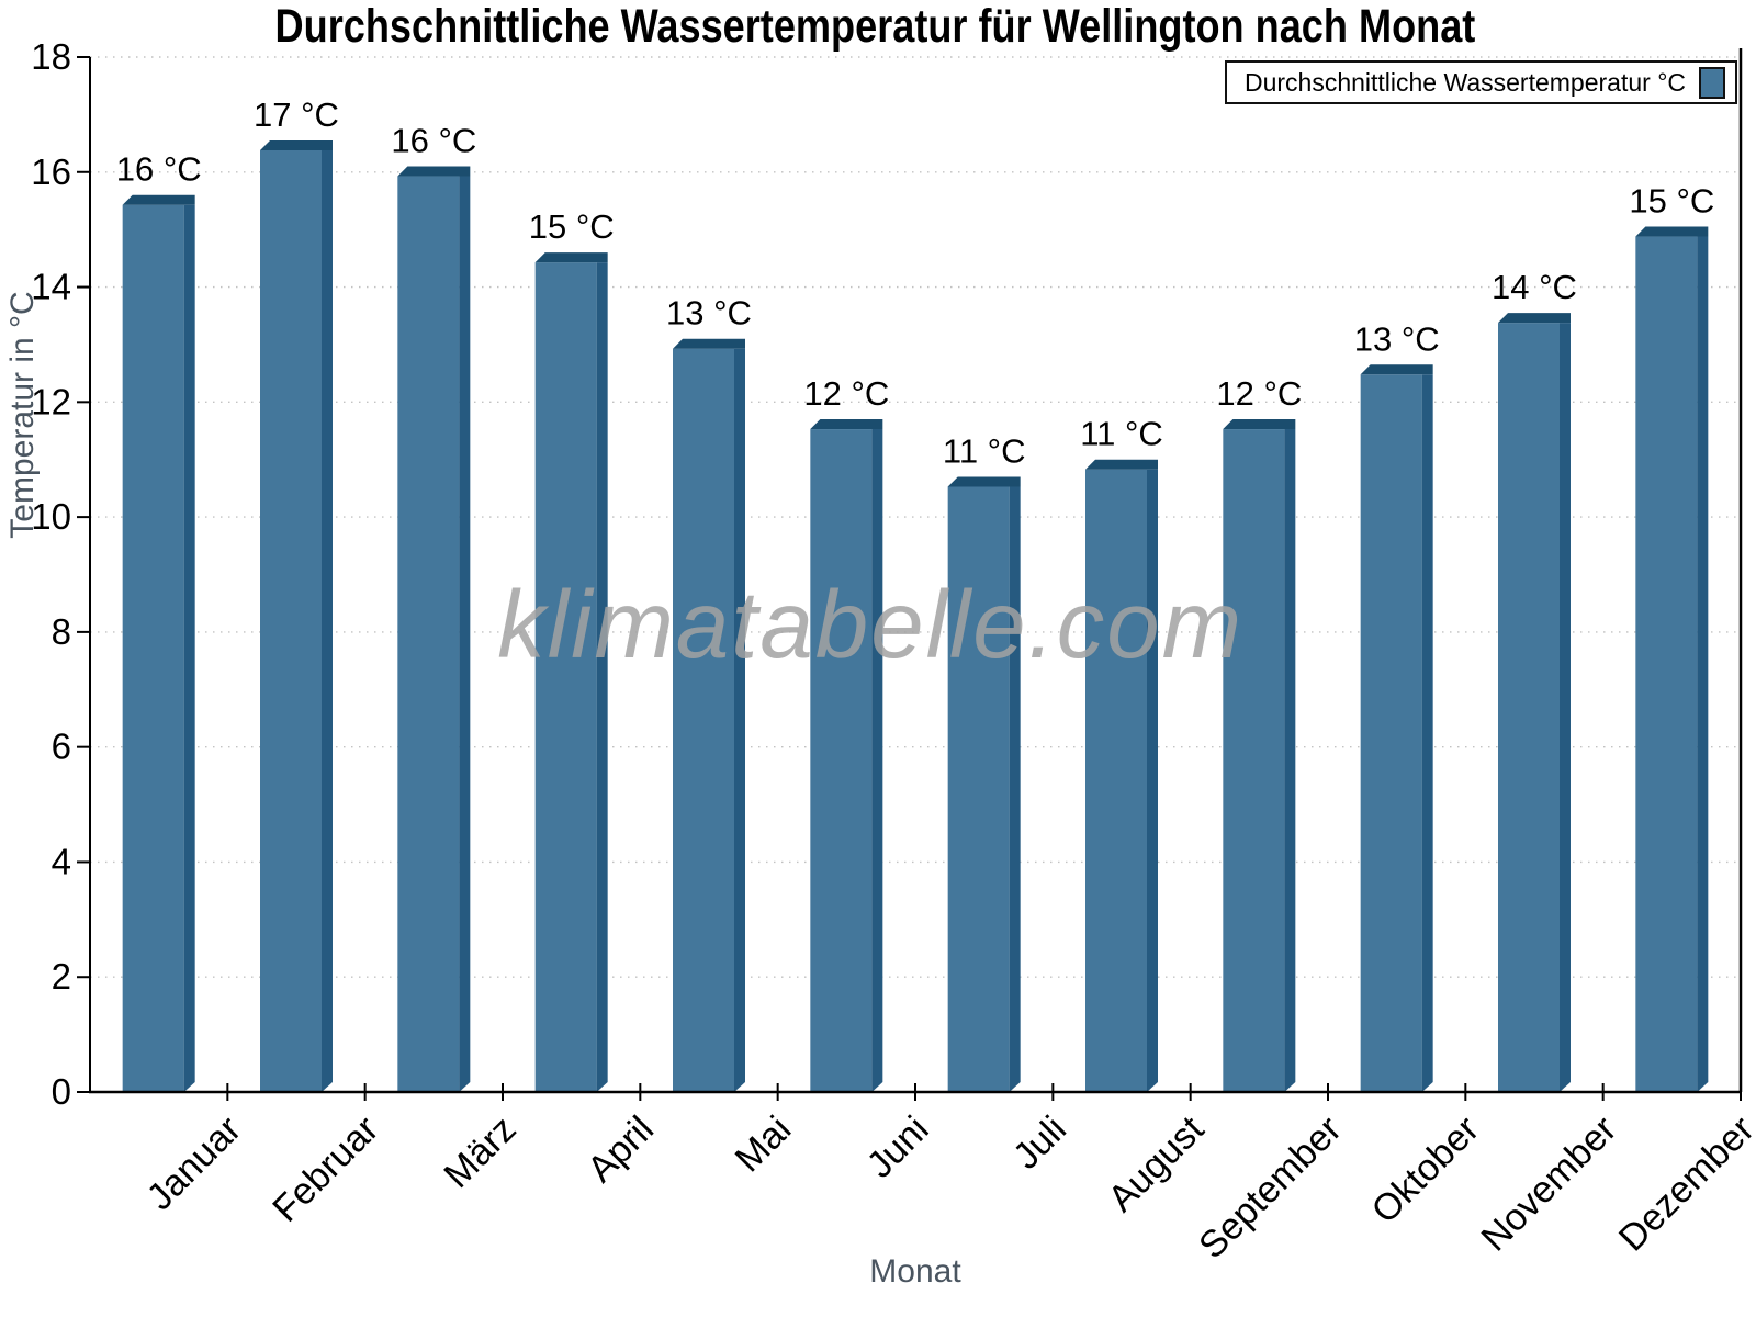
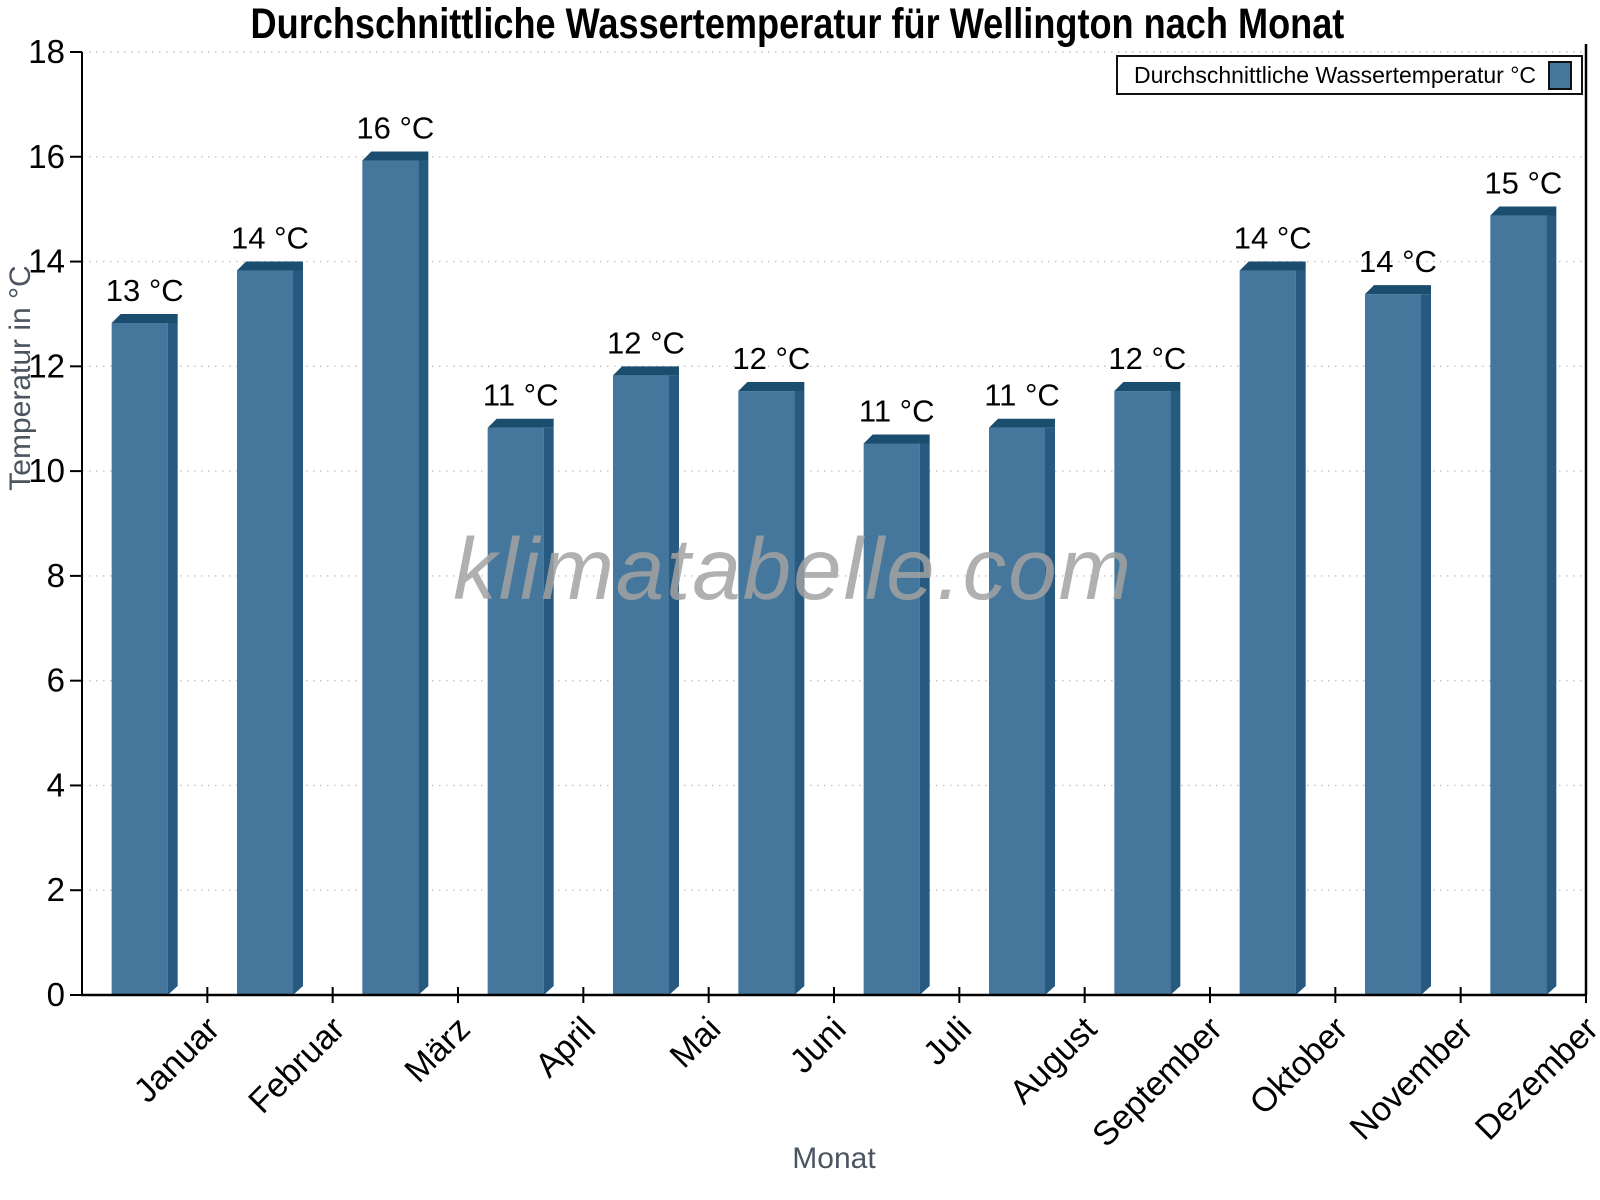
Januar: 16 -> 13
Februar: 17 -> 14
April: 15 -> 11
Mai: 13 -> 12
Oktober: 13 -> 14
